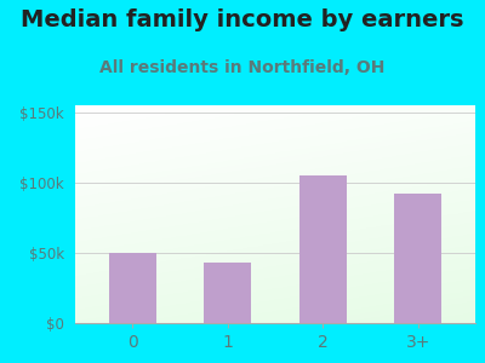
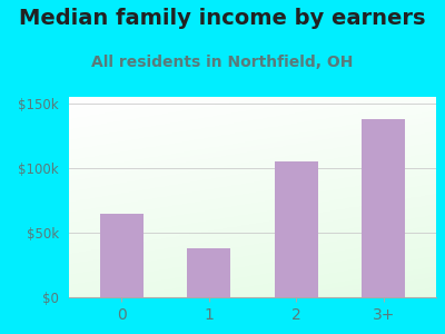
0: $50k -> $65k
1: $43k -> $38k
3+: $92k -> $138k
